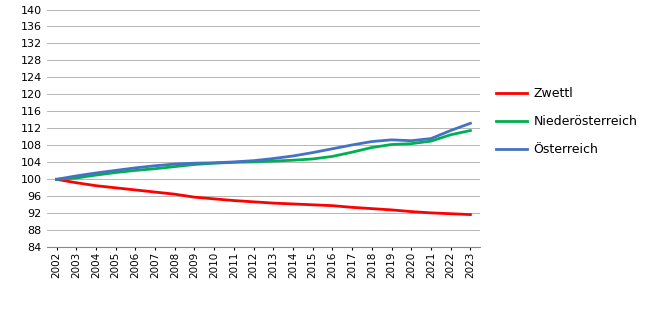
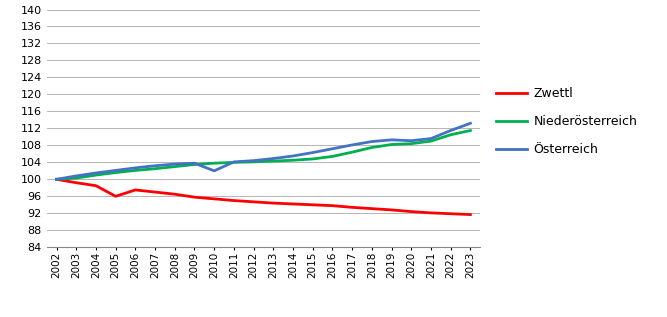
Zwettl/2005: 98.0 -> 96.0
Österreich/2010: 103.9 -> 102.0
